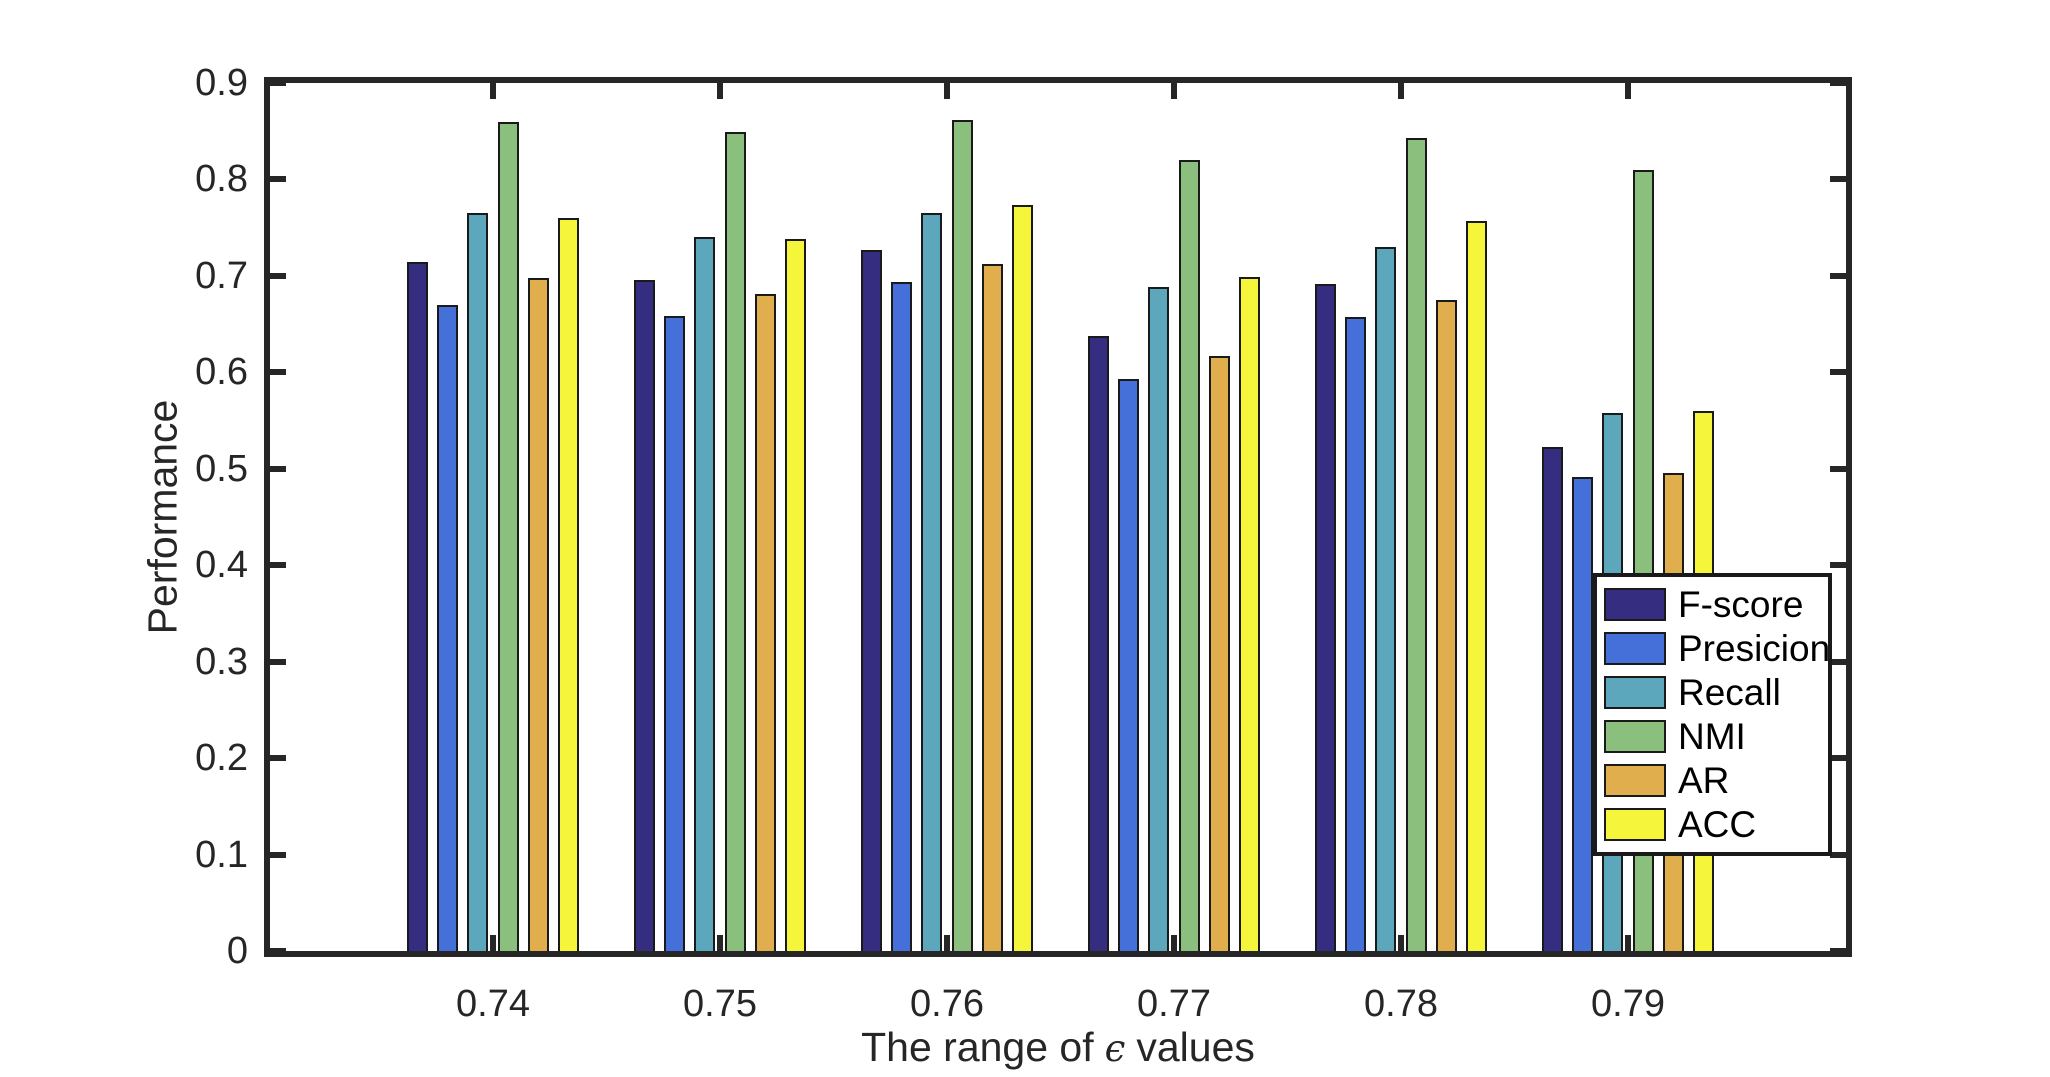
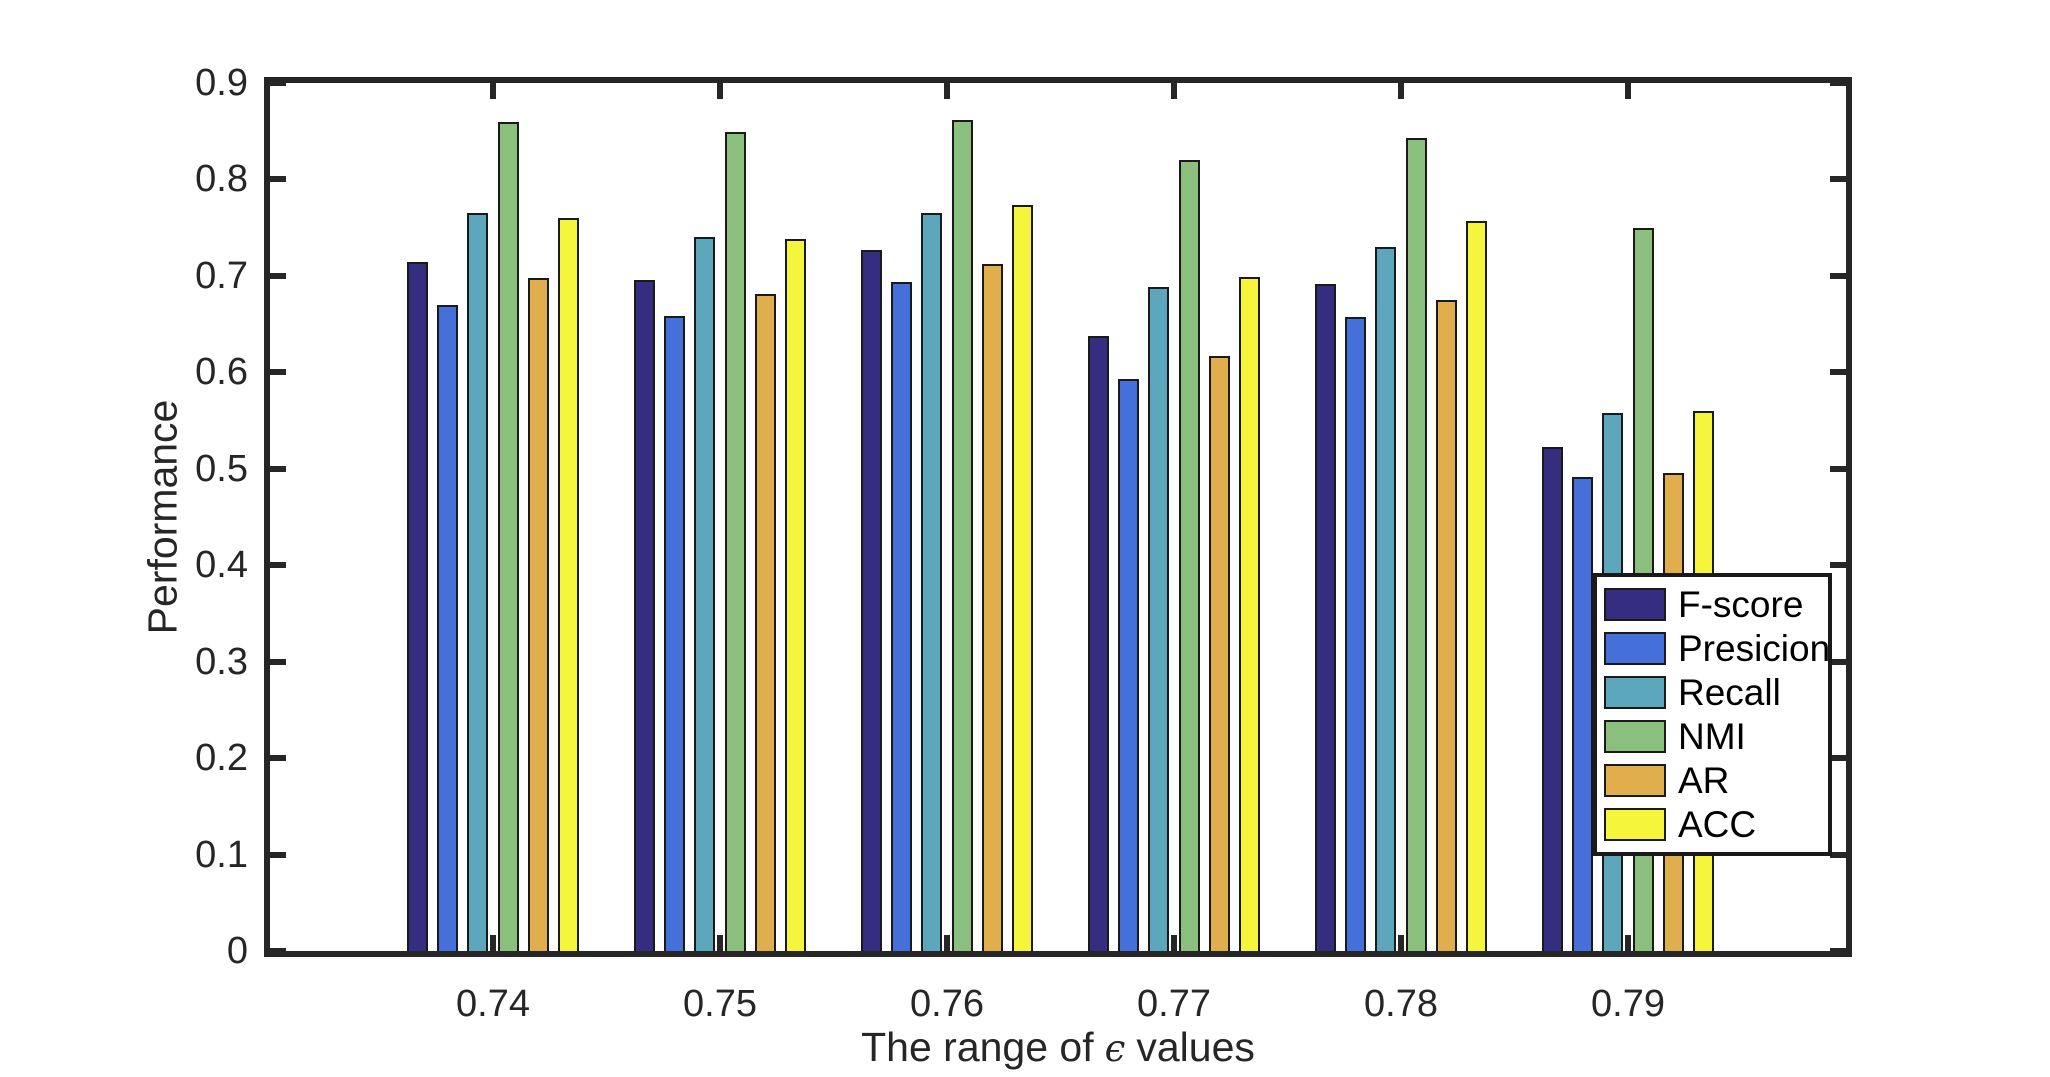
NMI/0.79: 0.81 -> 0.75
